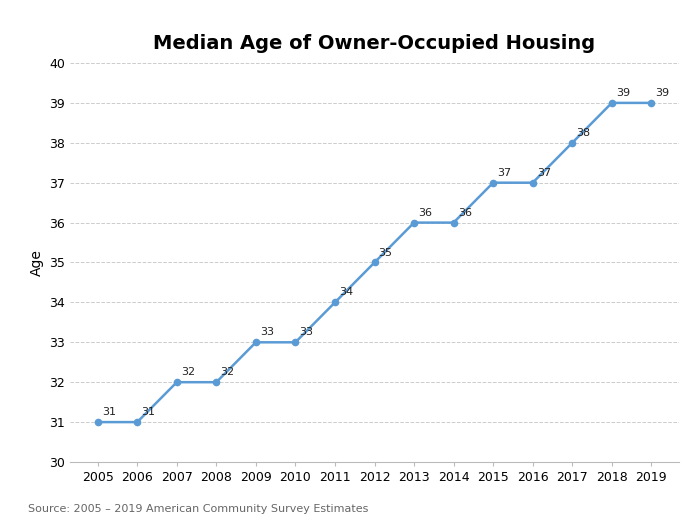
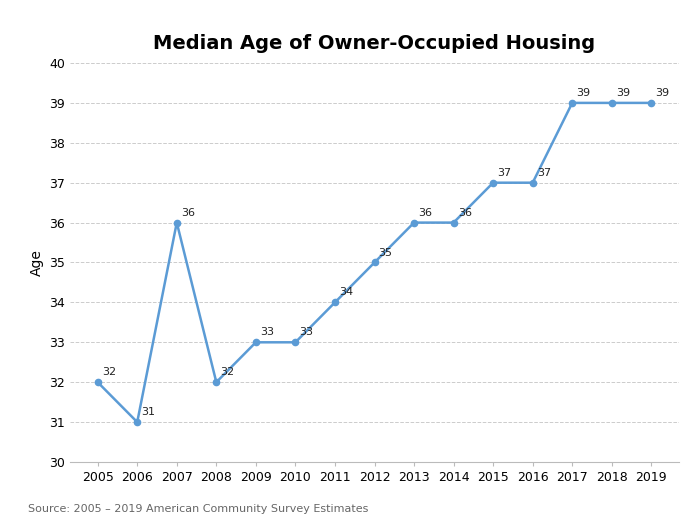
2005: 31 -> 32
2007: 32 -> 36
2017: 38 -> 39
